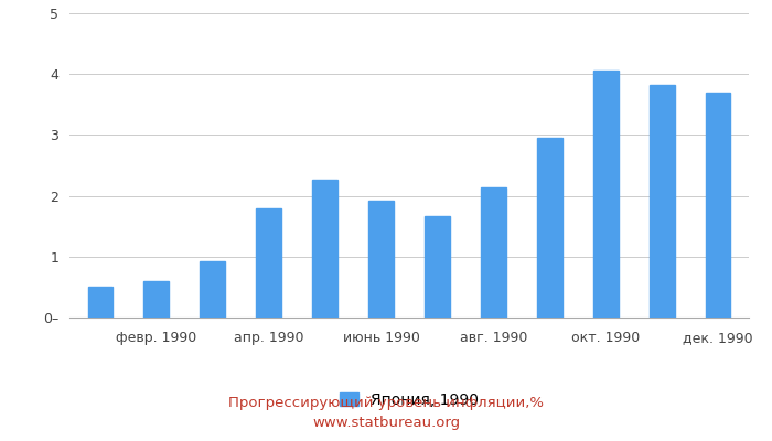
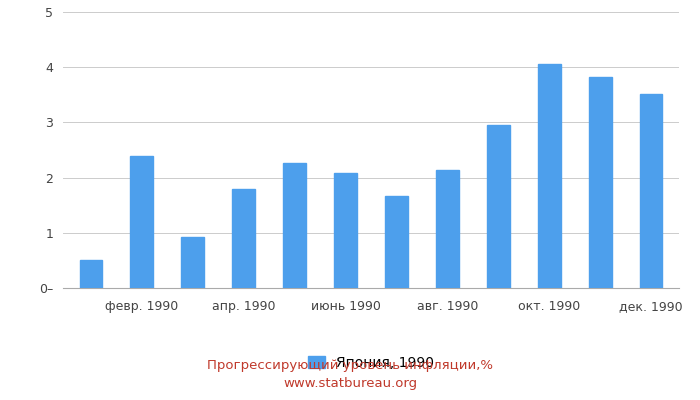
февр. 1990: 0.60 -> 2.40
июнь 1990: 1.92 -> 2.08
дек. 1990: 3.70 -> 3.52
